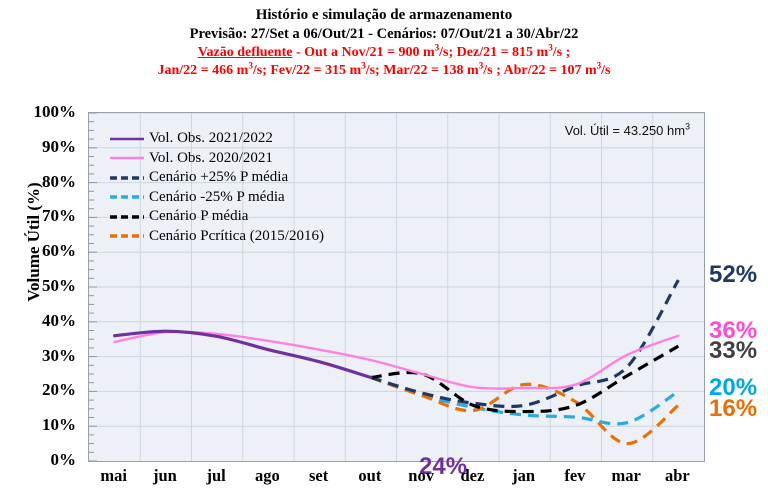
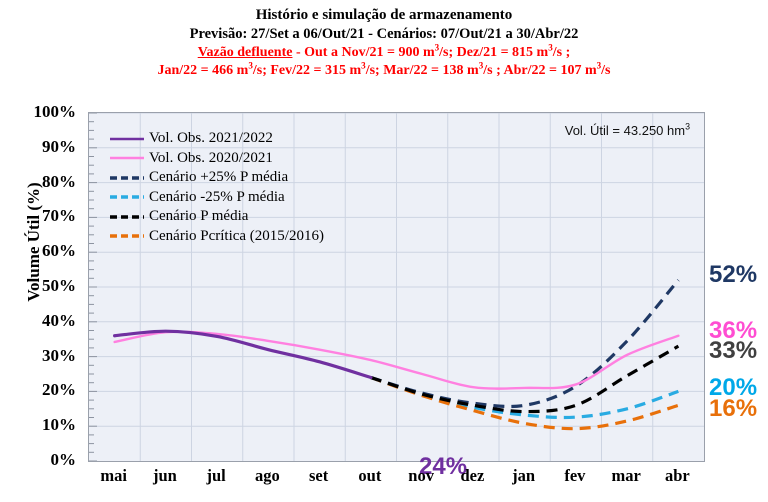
Cenário P média/nov: 25% -> 19%
Cenário Pcrítica (2015/2016)/jan: 22% -> 11%
Cenário Pcrítica (2015/2016)/fev: 17% -> 9%
Cenário +25% P média/mar: 27% -> 34%
Cenário -25% P média/mar: 11% -> 15%
Cenário Pcrítica (2015/2016)/mar: 5% -> 12%
